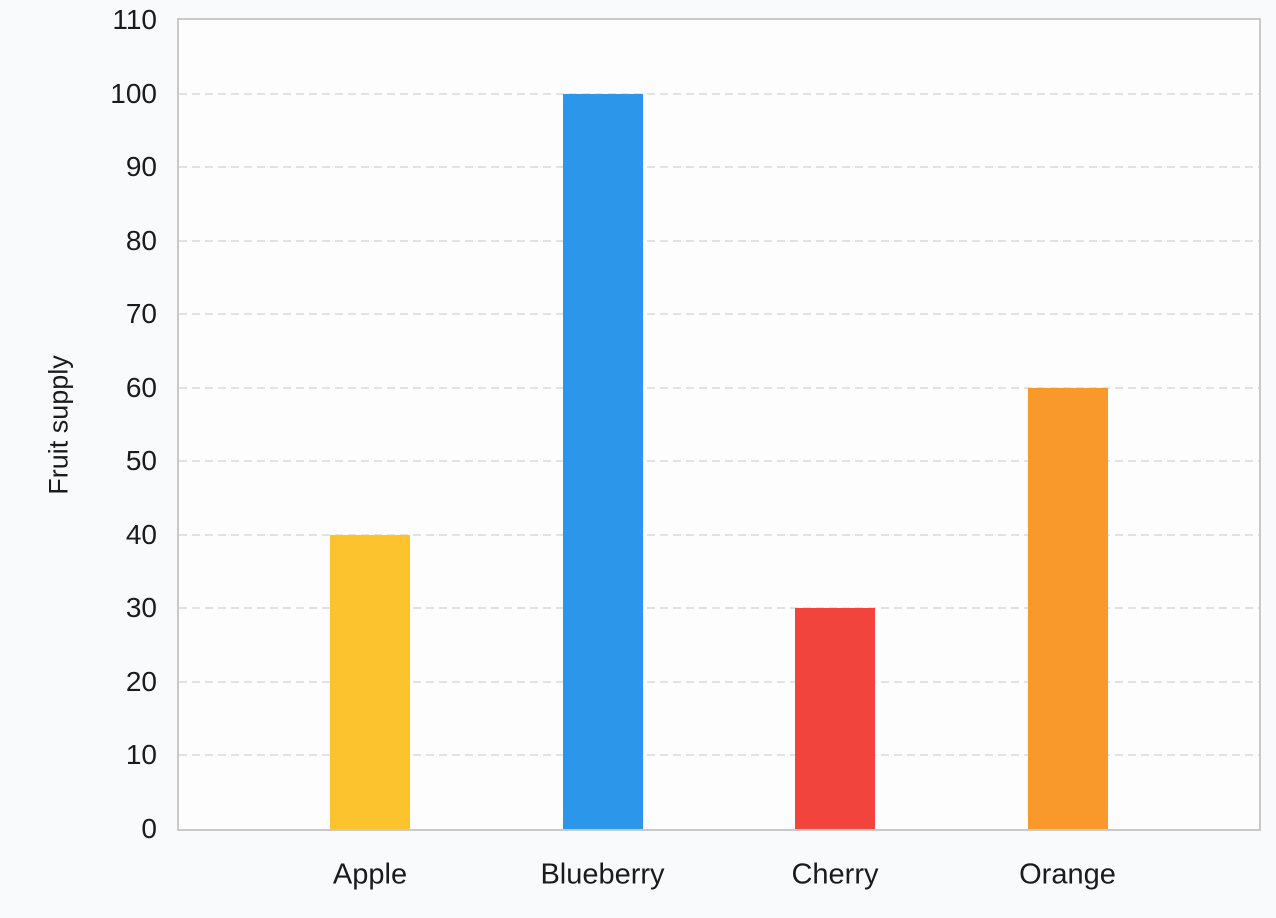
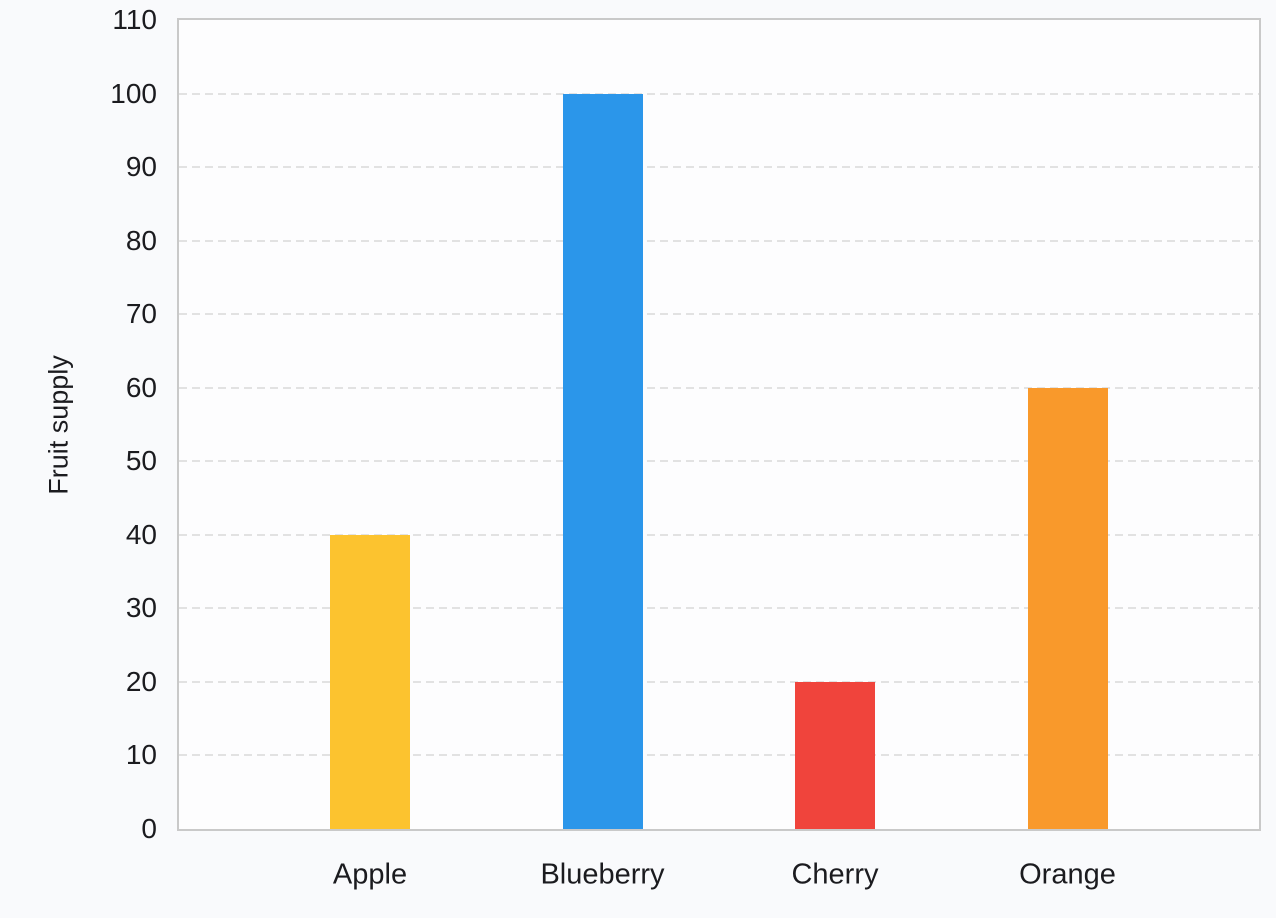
Cherry: 30 -> 20
